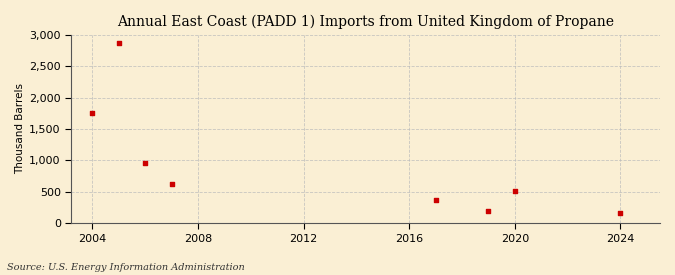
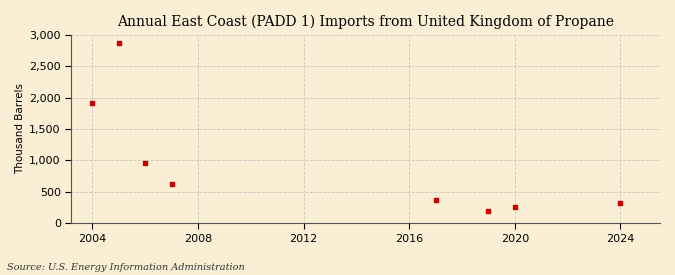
2004: 1,750 -> 1,920
2020: 510 -> 260
2024: 160 -> 320
